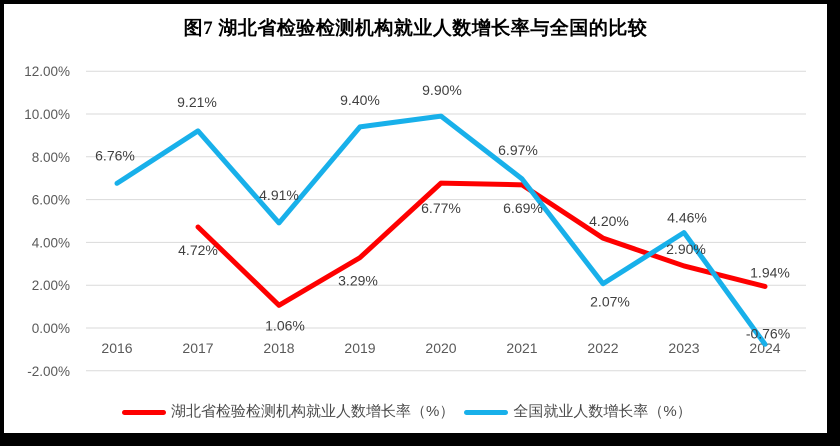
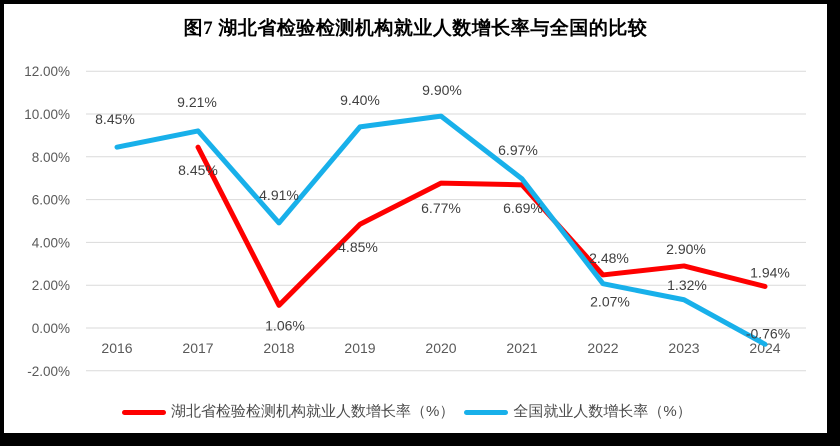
全国就业人数增长率（%）/2016: 6.76% -> 8.45%
湖北省检验检测机构就业人数增长率（%）/2017: 4.72% -> 8.45%
湖北省检验检测机构就业人数增长率（%）/2019: 3.29% -> 4.85%
湖北省检验检测机构就业人数增长率（%）/2022: 4.20% -> 2.48%
全国就业人数增长率（%）/2023: 4.46% -> 1.32%
